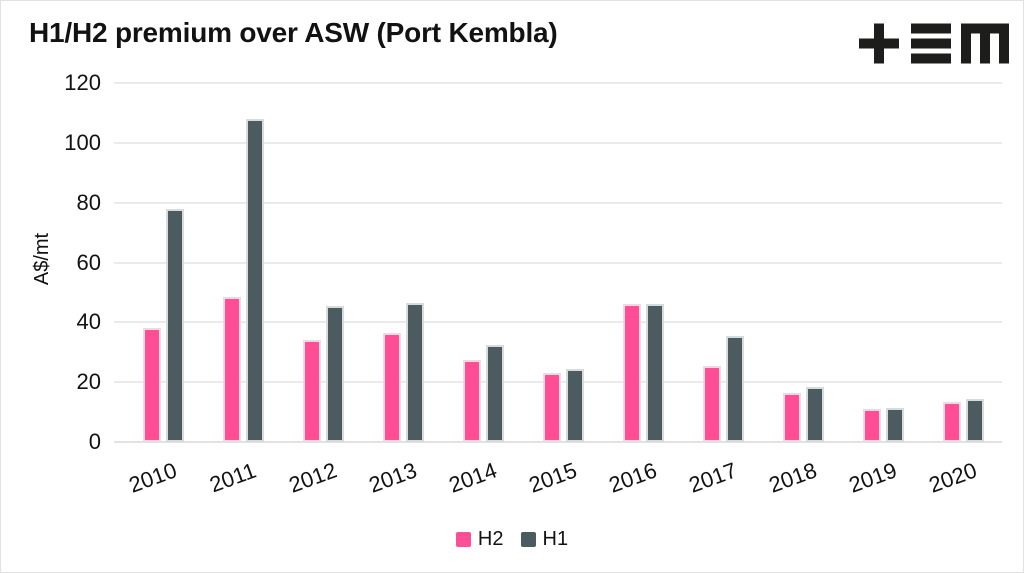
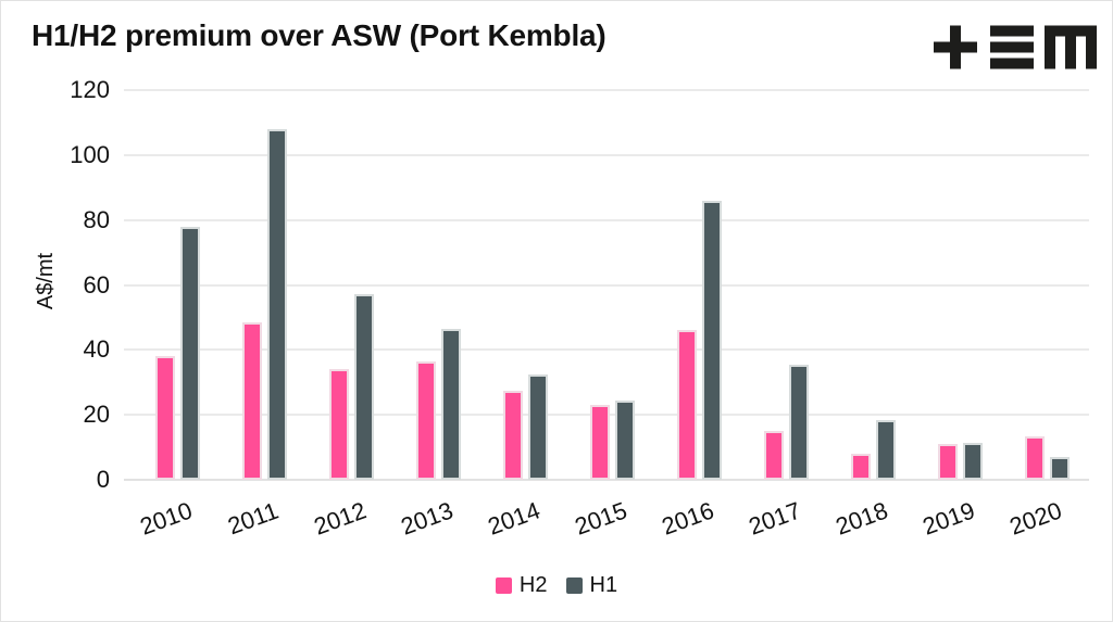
H1/2012: 46 -> 57
H1/2016: 46 -> 86
H2/2017: 26 -> 15
H2/2018: 16 -> 8
H1/2020: 14 -> 7
